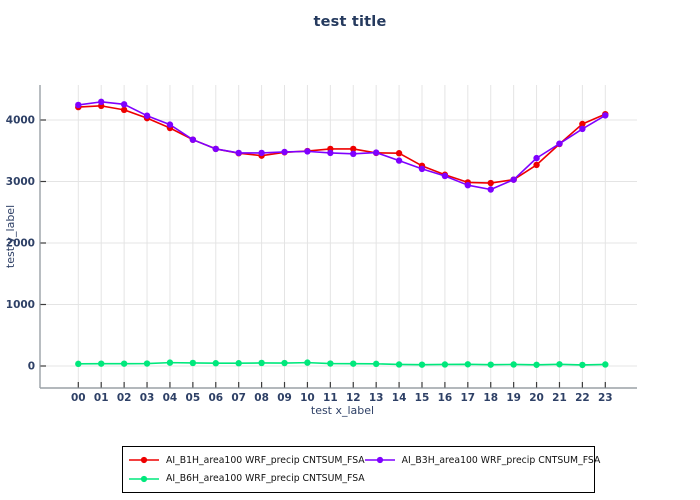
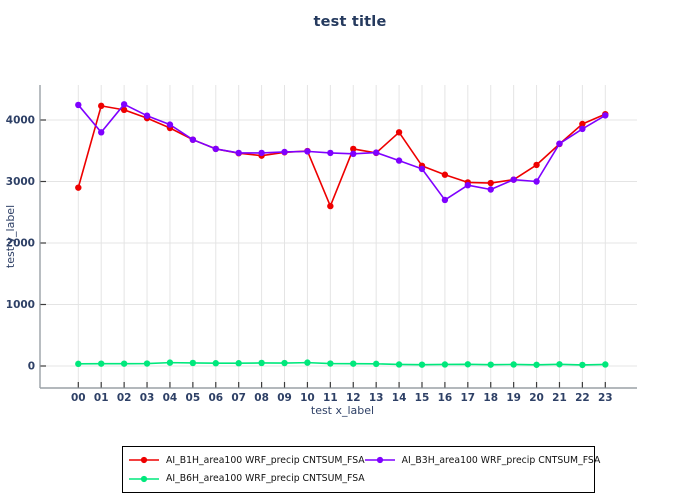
AI_B1H_area100 WRF_precip CNTSUM_FSA/00: 4200 -> 2900
AI_B3H_area100 WRF_precip CNTSUM_FSA/01: 4300 -> 3800
AI_B1H_area100 WRF_precip CNTSUM_FSA/11: 3500 -> 2600
AI_B1H_area100 WRF_precip CNTSUM_FSA/14: 3500 -> 3800
AI_B3H_area100 WRF_precip CNTSUM_FSA/16: 3100 -> 2700
AI_B3H_area100 WRF_precip CNTSUM_FSA/20: 3400 -> 3000
